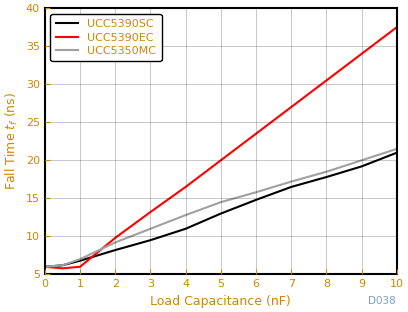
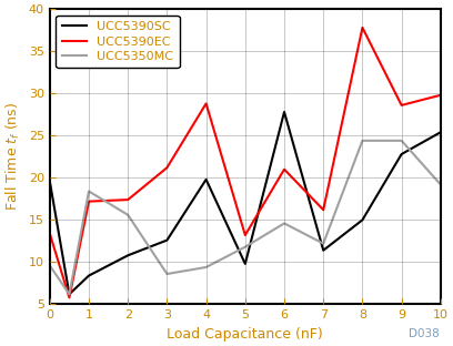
UCC5390SC/0: 6.0 -> 19.6
UCC5390EC/0: 6.0 -> 13.4
UCC5350MC/0: 6.0 -> 9.6
UCC5390SC/1: 6.8 -> 8.4
UCC5390EC/1: 6.0 -> 17.2
UCC5350MC/1: 7.0 -> 18.4
UCC5390SC/2: 8.2 -> 10.8
UCC5390EC/2: 9.8 -> 17.4
UCC5350MC/2: 9.2 -> 15.6
UCC5390SC/3: 9.5 -> 12.6
UCC5390EC/3: 13.2 -> 21.2
UCC5350MC/3: 11.0 -> 8.6
UCC5390SC/4: 11.0 -> 19.8
UCC5390EC/4: 16.5 -> 28.8
UCC5350MC/4: 12.8 -> 9.4
UCC5390SC/5: 13.0 -> 9.8
UCC5390EC/5: 20.0 -> 13.2
UCC5350MC/5: 14.5 -> 11.8
UCC5390SC/6: 14.8 -> 27.8
UCC5390EC/6: 23.5 -> 21.0
UCC5350MC/6: 15.8 -> 14.6
UCC5390SC/7: 16.5 -> 11.4
UCC5390EC/7: 27.0 -> 16.2
UCC5350MC/7: 17.2 -> 12.2
UCC5390SC/8: 17.8 -> 15.0
UCC5390EC/8: 30.5 -> 37.8
UCC5350MC/8: 18.5 -> 24.4
UCC5390SC/9: 19.2 -> 22.8
UCC5390EC/9: 34.0 -> 28.6
UCC5350MC/9: 20.0 -> 24.4
UCC5390SC/10: 21.0 -> 25.4
UCC5390EC/10: 37.5 -> 29.8
UCC5350MC/10: 21.5 -> 19.2
